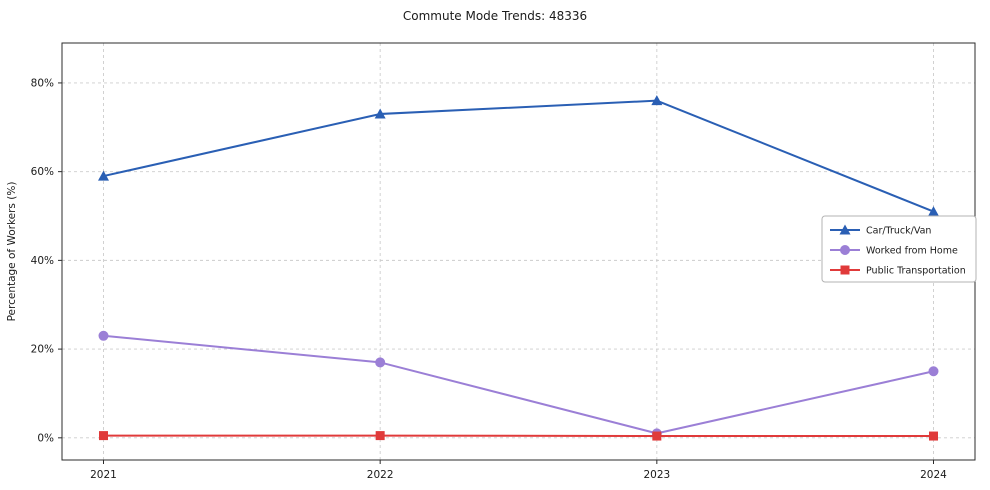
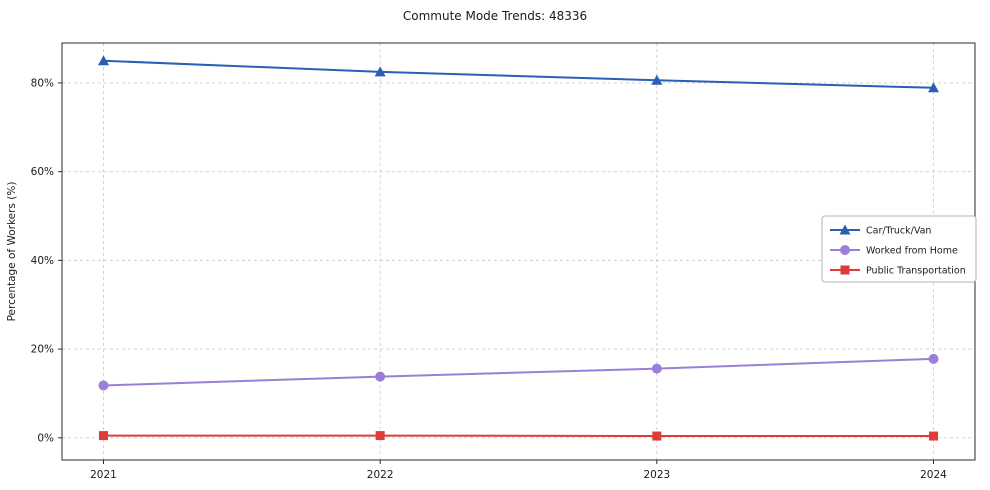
Car/Truck/Van/2021: 59% -> 85%
Worked from Home/2021: 23% -> 12%
Car/Truck/Van/2022: 73% -> 82%
Worked from Home/2022: 17% -> 14%
Car/Truck/Van/2023: 76% -> 81%
Worked from Home/2023: 1% -> 16%
Car/Truck/Van/2024: 51% -> 79%
Worked from Home/2024: 15% -> 18%
